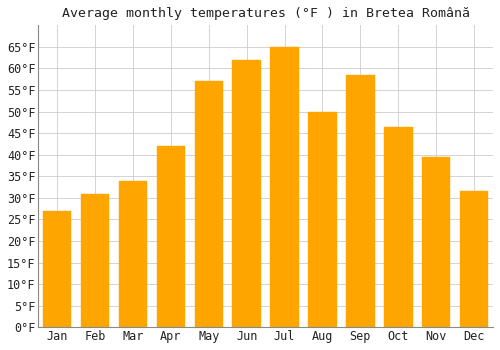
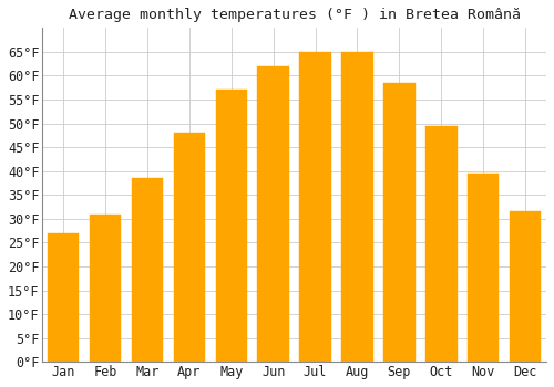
Mar: 34.0°F -> 38.5°F
Apr: 42.0°F -> 48.0°F
Aug: 50.0°F -> 65.0°F
Oct: 46.5°F -> 49.5°F
